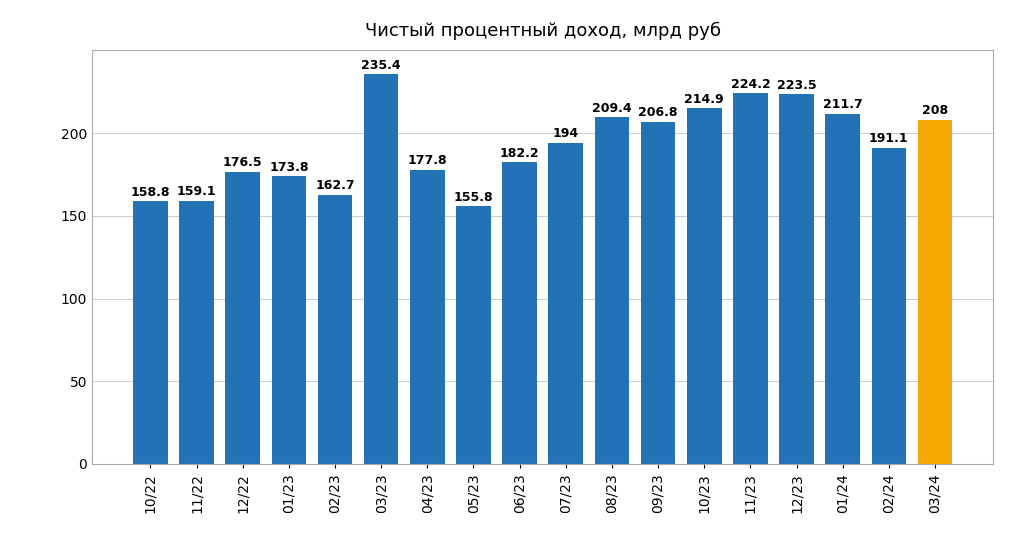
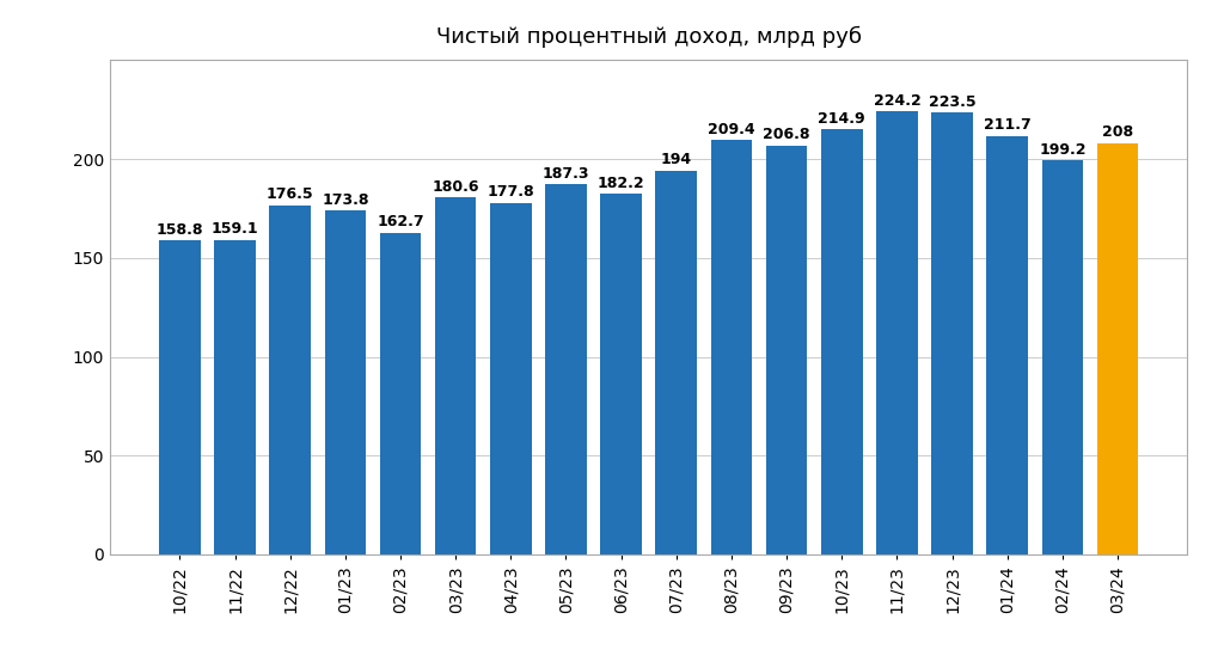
03/23: 235.4 -> 180.6
05/23: 155.8 -> 187.3
02/24: 191.1 -> 199.2
